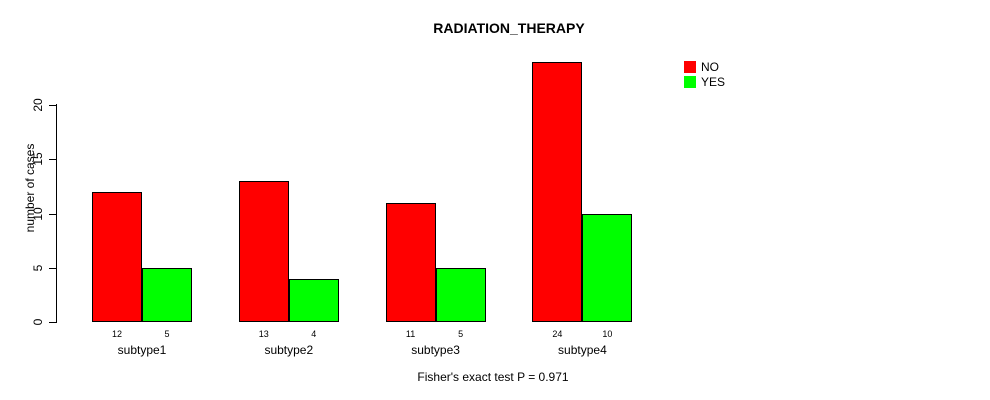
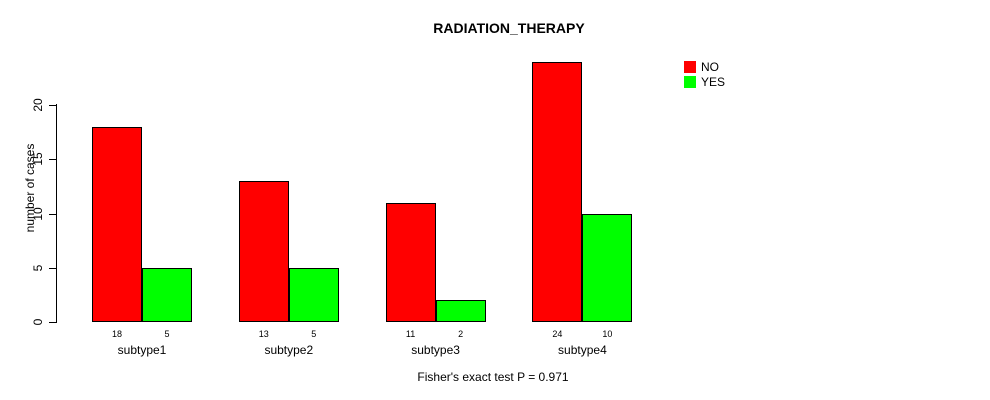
NO/subtype1: 12 -> 18
YES/subtype2: 4 -> 5
YES/subtype3: 5 -> 2
